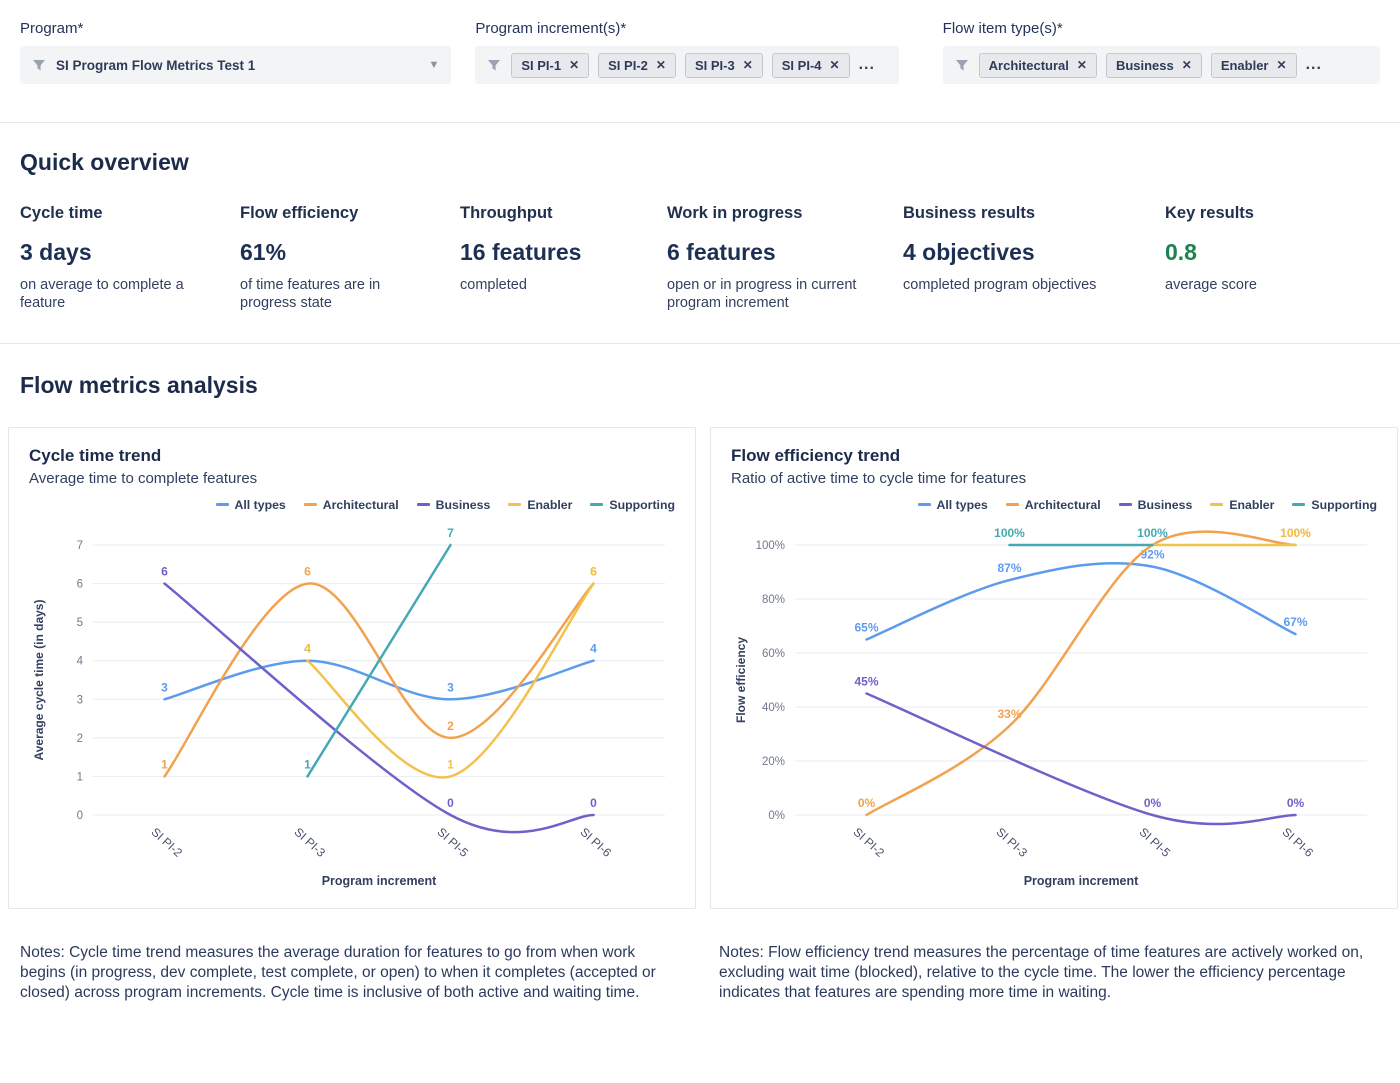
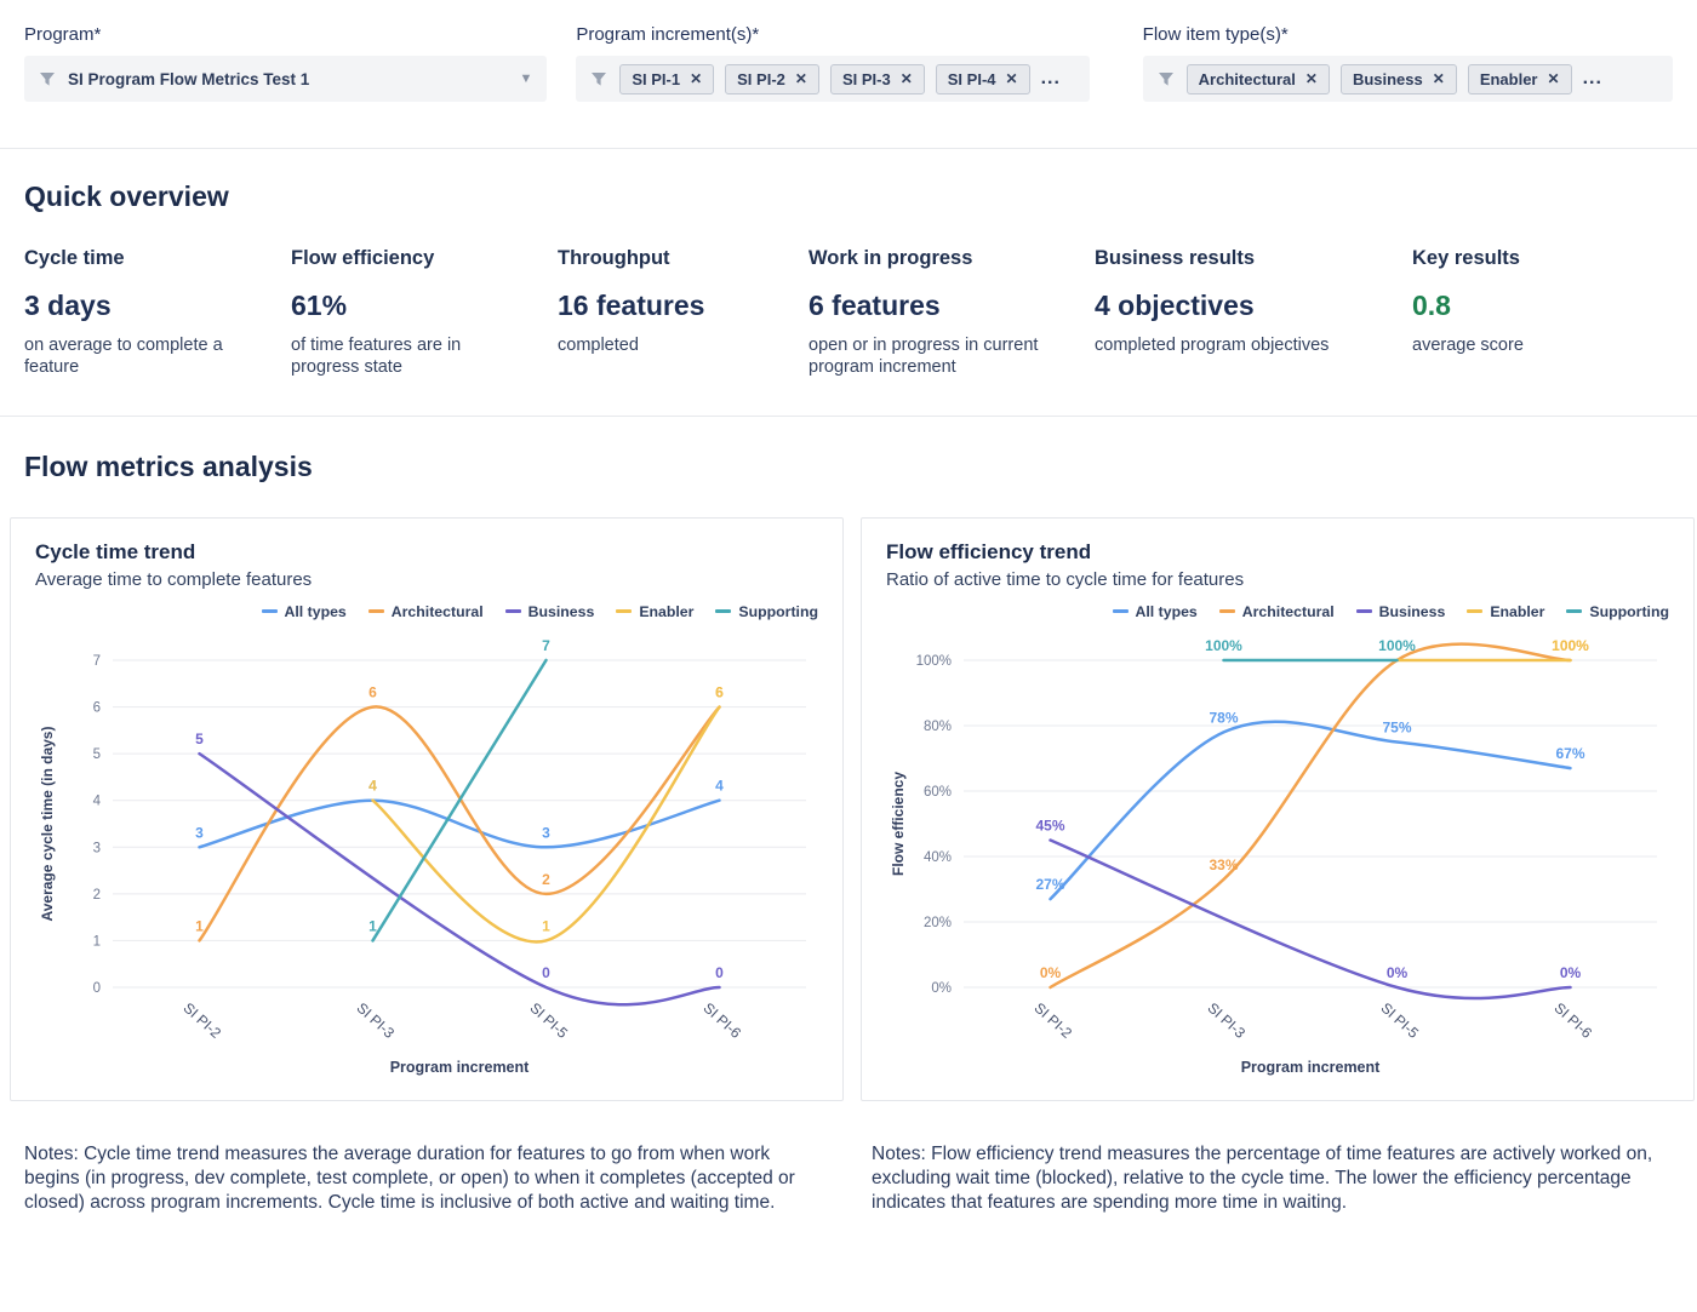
Cycle time trend/Business/SI PI-2: 6 -> 5
Flow efficiency trend/All types/SI PI-2: 65% -> 27%
Flow efficiency trend/All types/SI PI-3: 87% -> 78%
Flow efficiency trend/All types/SI PI-5: 92% -> 75%
